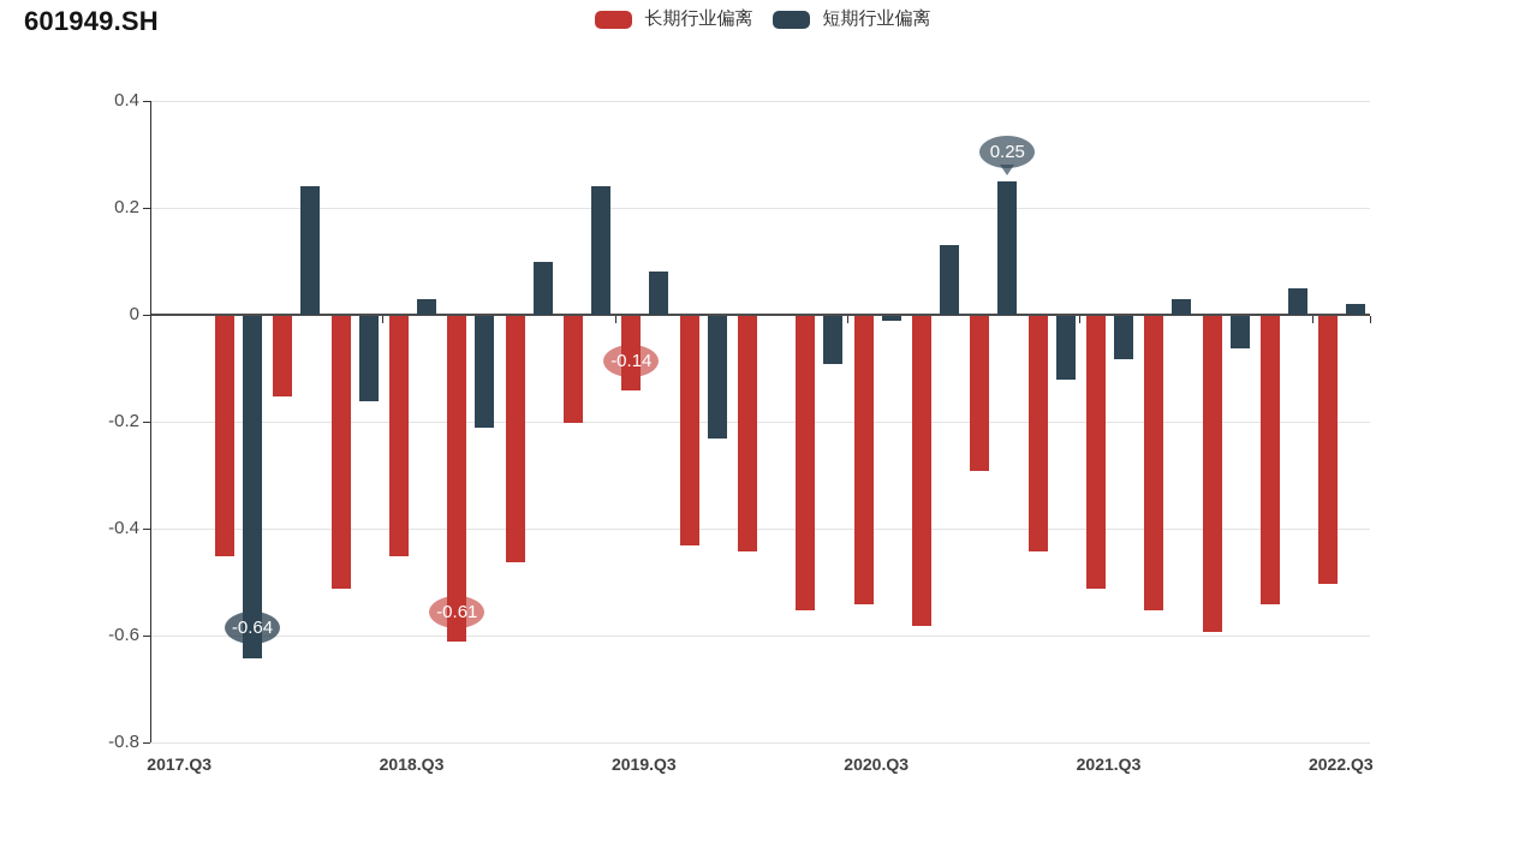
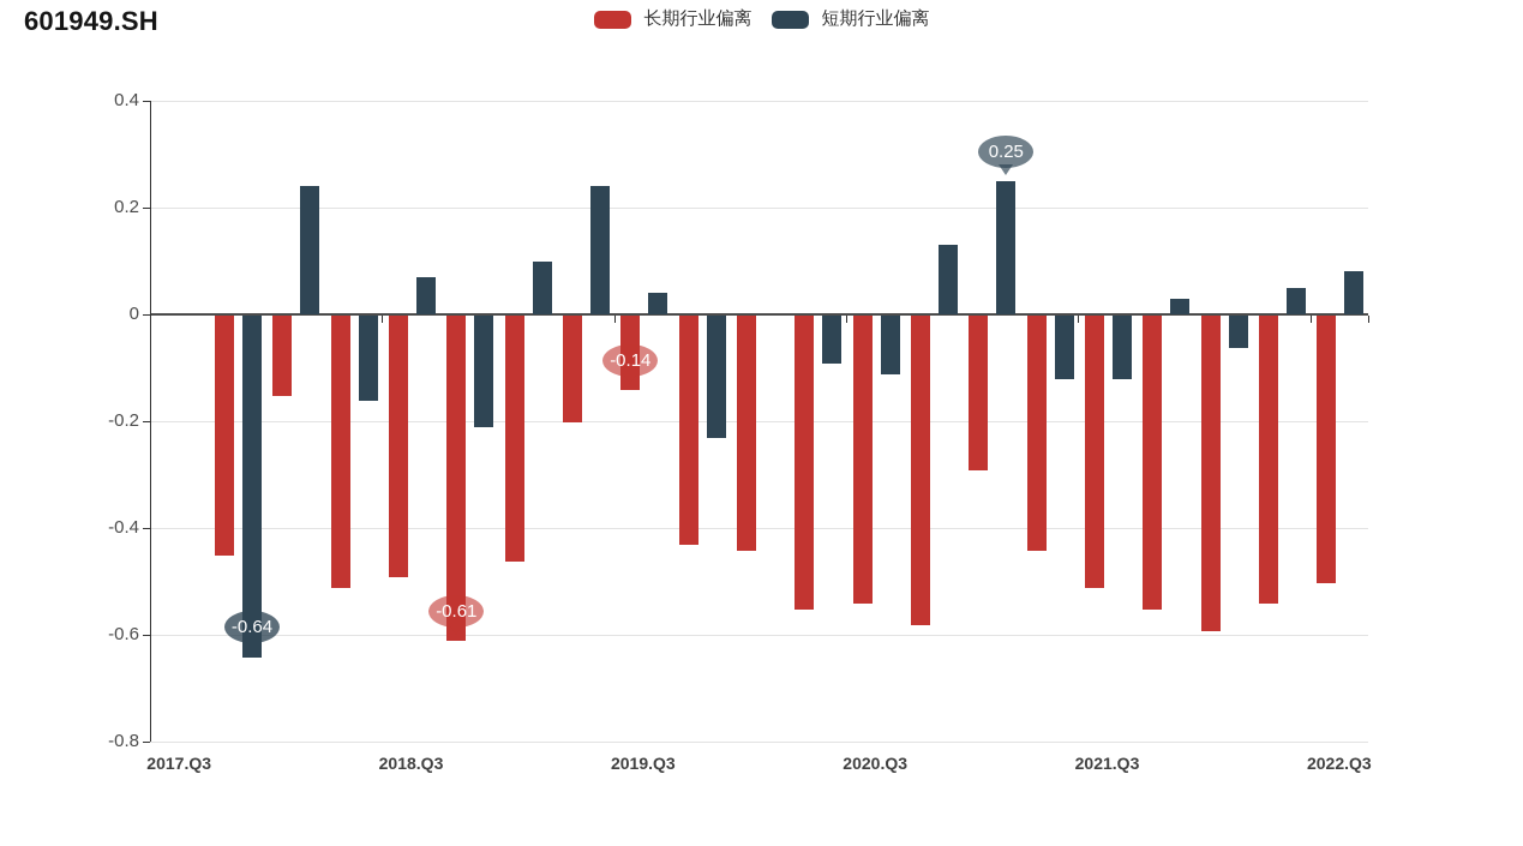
长期行业偏离/2018.Q3: -0.45 -> -0.49
短期行业偏离/2018.Q3: 0.03 -> 0.07
短期行业偏离/2019.Q3: 0.08 -> 0.04
短期行业偏离/2020.Q3: -0.01 -> -0.11
短期行业偏离/2021.Q3: -0.08 -> -0.12
短期行业偏离/2022.Q3: 0.02 -> 0.08
